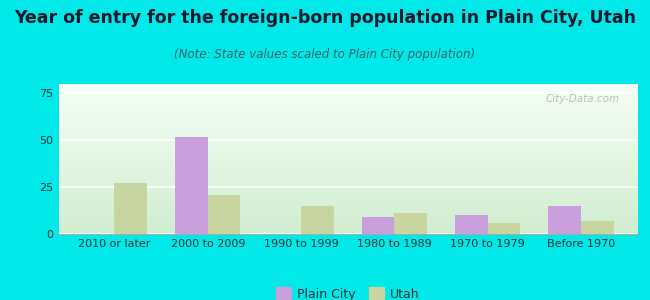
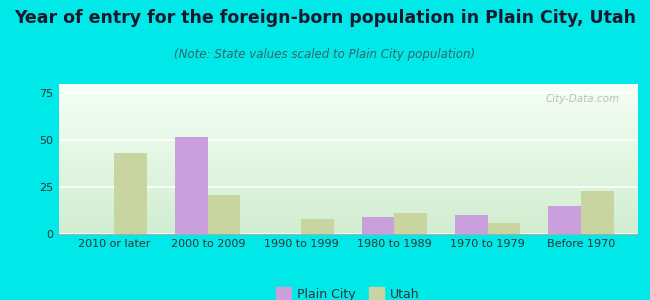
Utah/2010 or later: 27 -> 43
Utah/1990 to 1999: 15 -> 8
Utah/Before 1970: 7 -> 23
